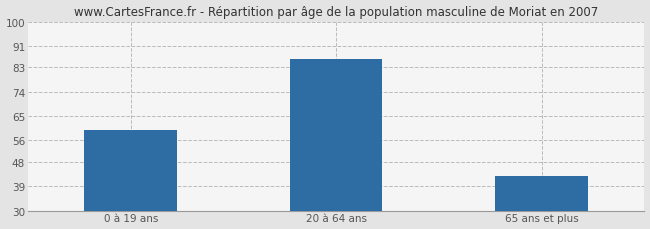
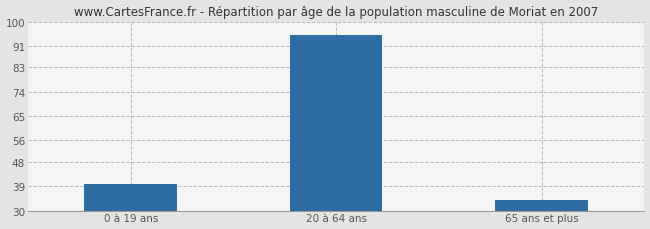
0 à 19 ans: 60 -> 40
20 à 64 ans: 86 -> 95
65 ans et plus: 43 -> 34
